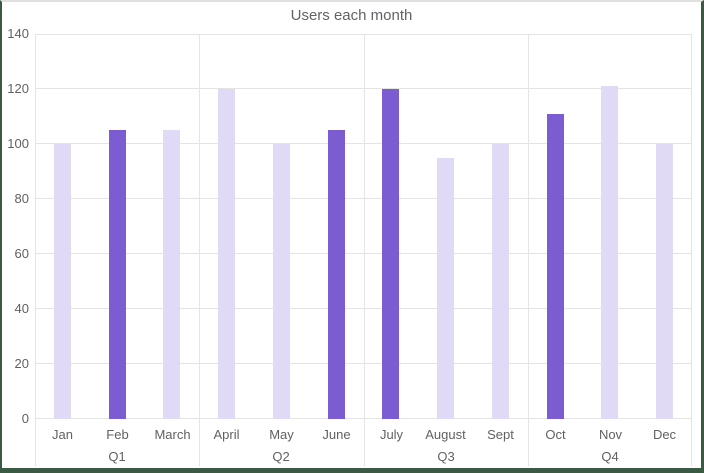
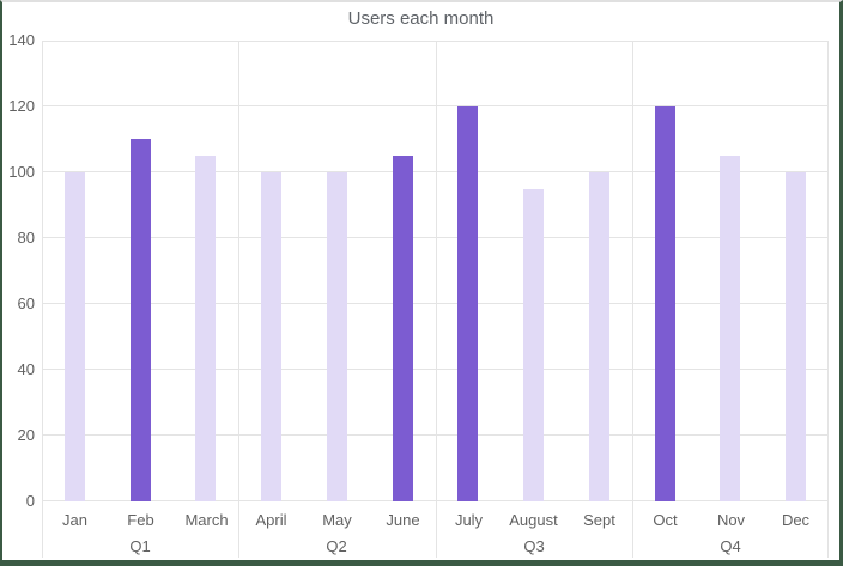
Feb: 105 -> 110
April: 120 -> 100
Oct: 111 -> 120
Nov: 121 -> 105
